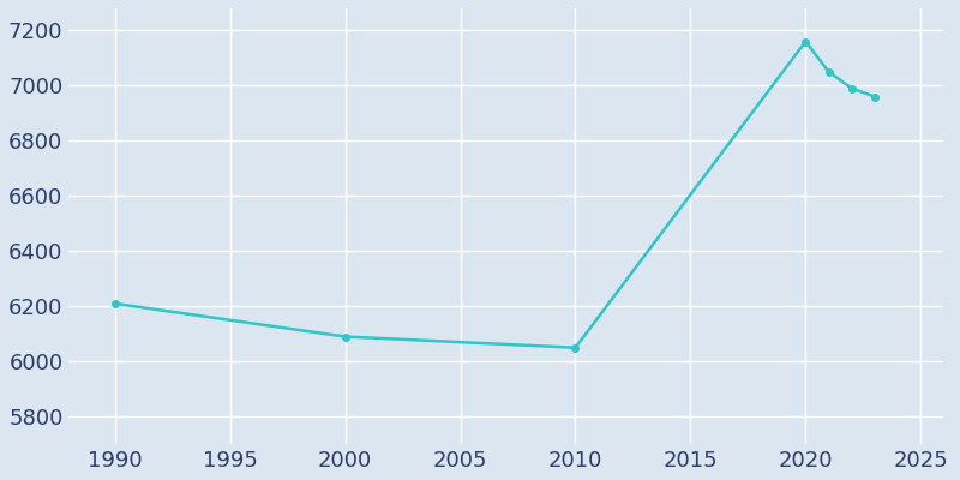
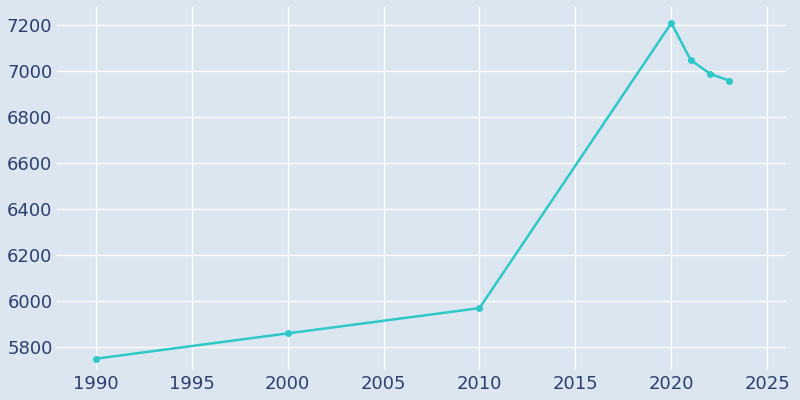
1990: 6210 -> 5750
2000: 6090 -> 5860
2010: 6050 -> 5970
2020: 7160 -> 7210
